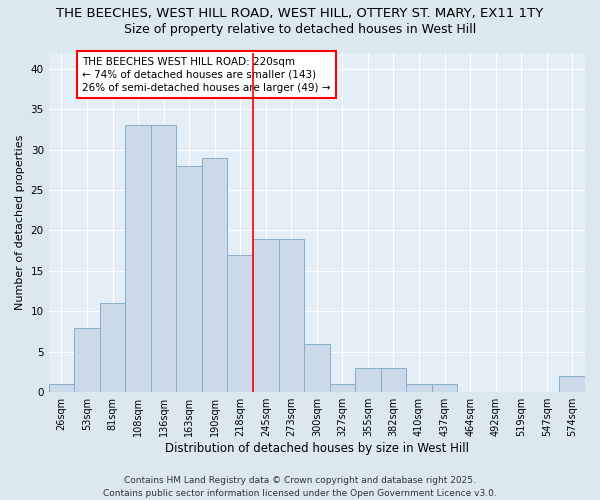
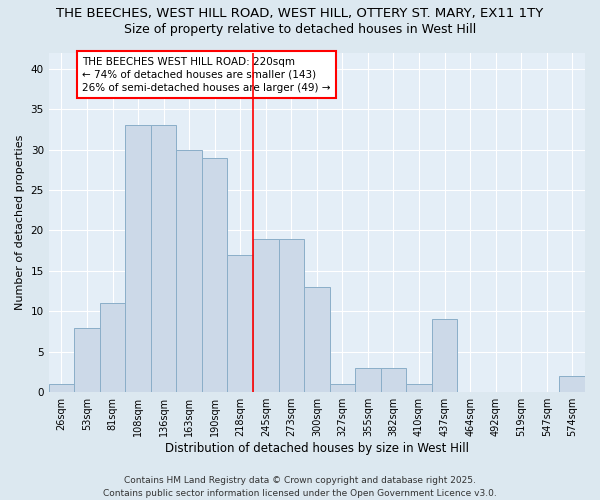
163sqm: 28 -> 30
300sqm: 6 -> 13
437sqm: 1 -> 9
